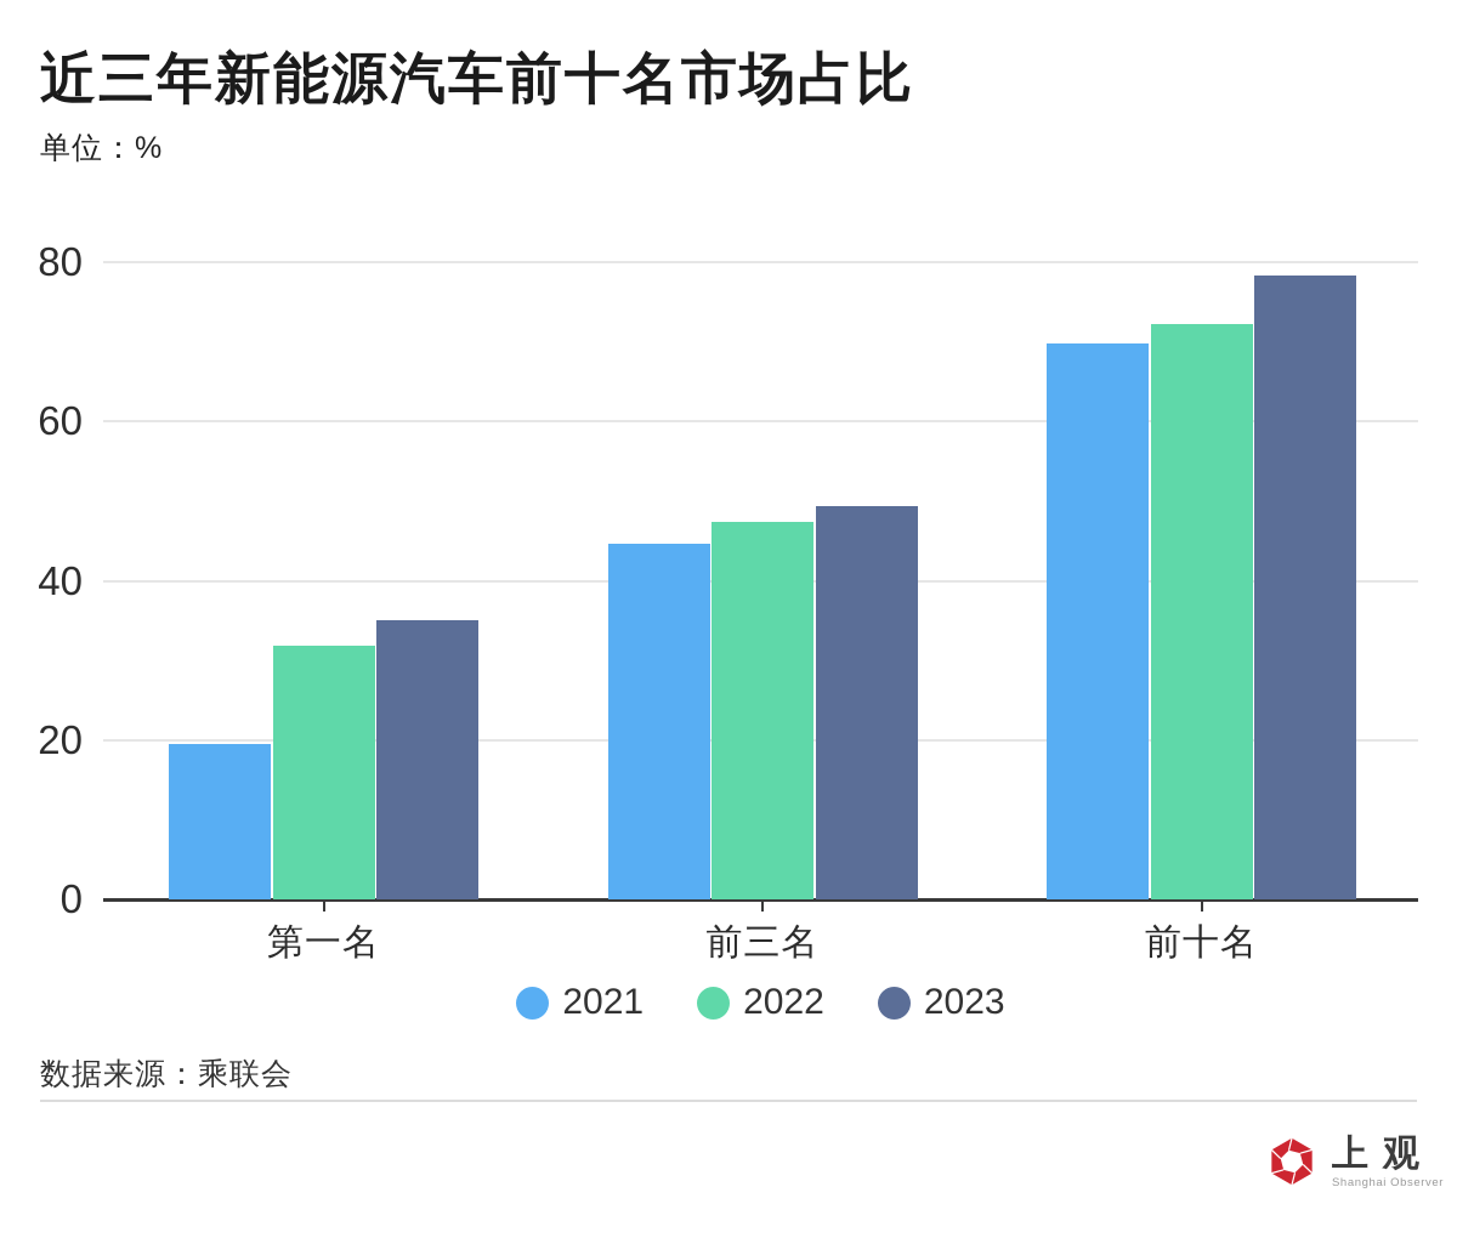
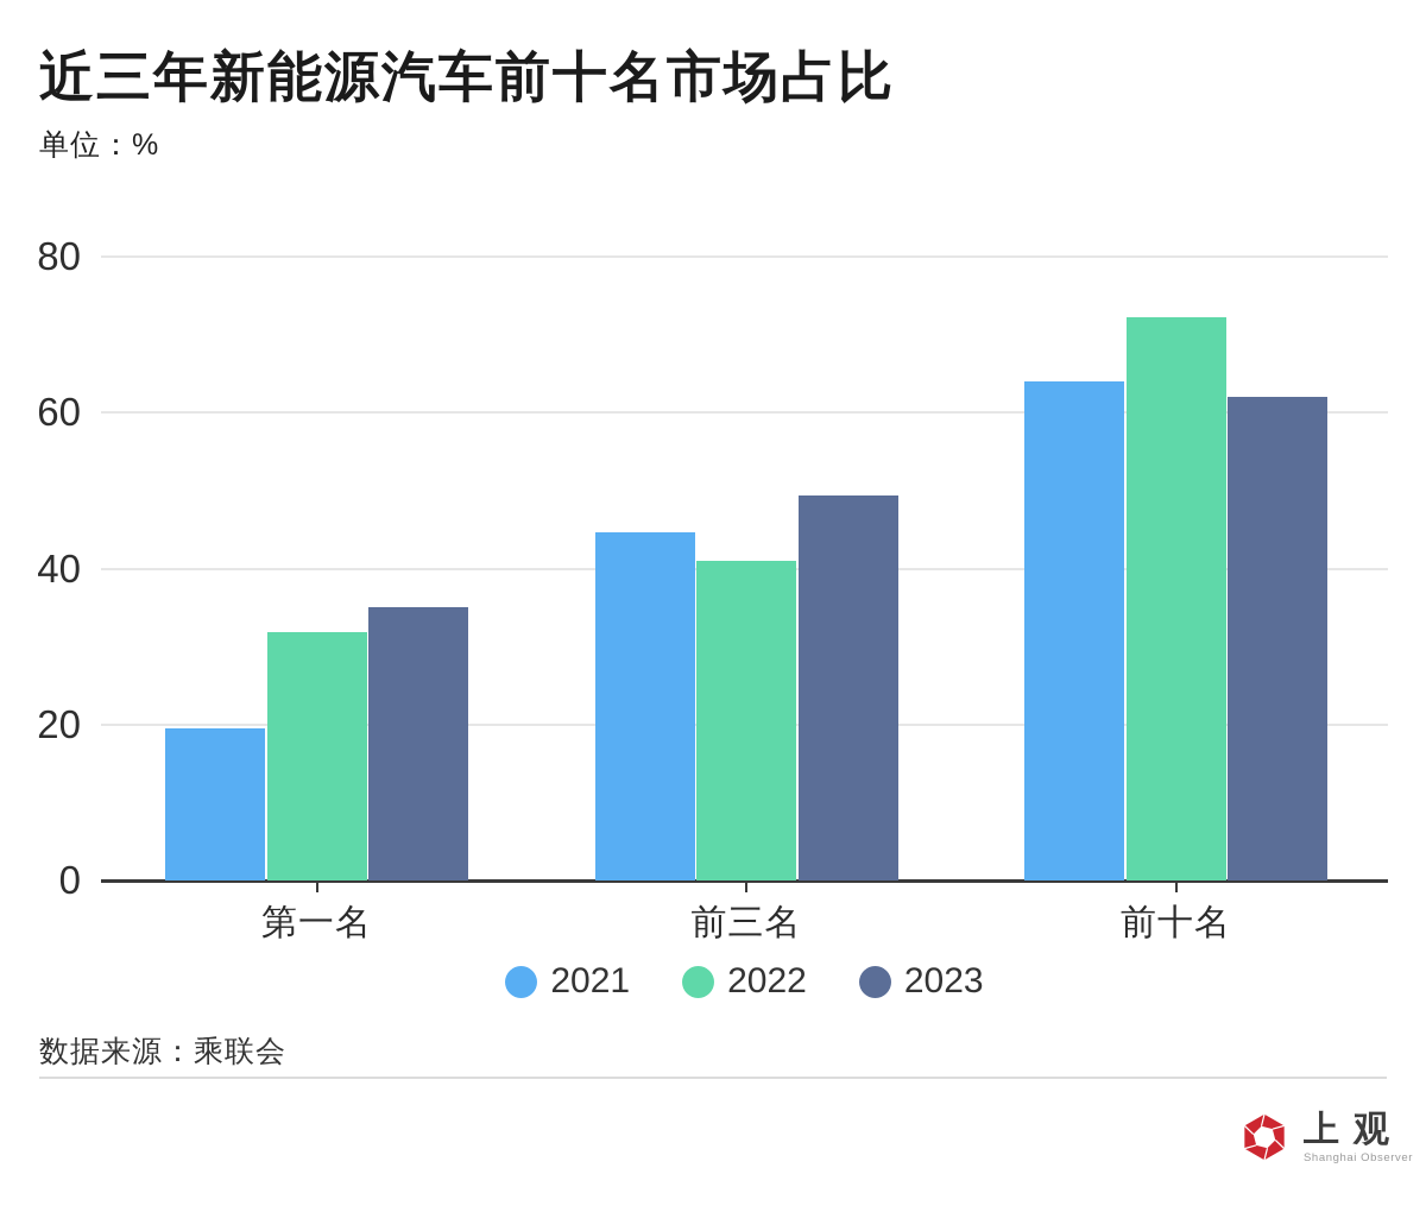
2022/前三名: 47 -> 41
2021/前十名: 70 -> 64
2023/前十名: 78 -> 62
